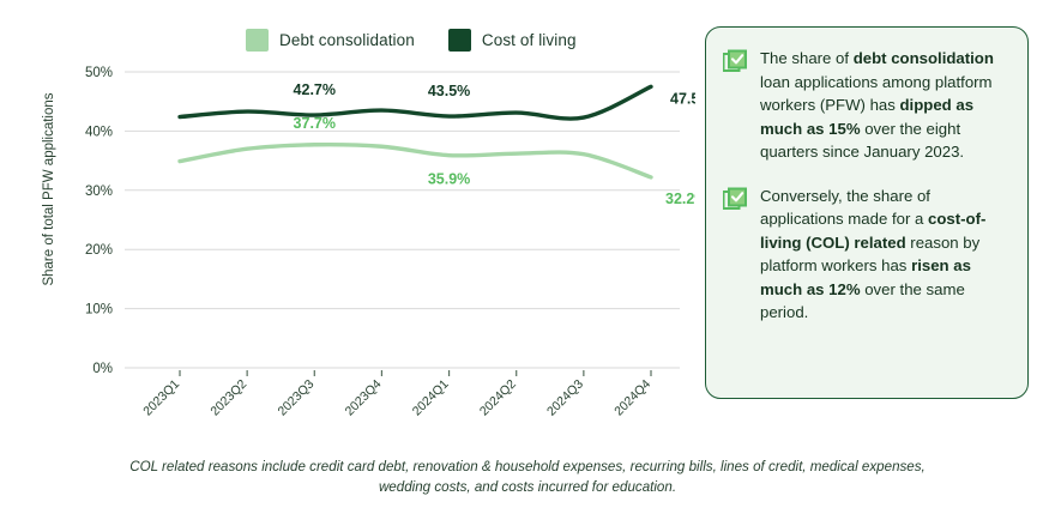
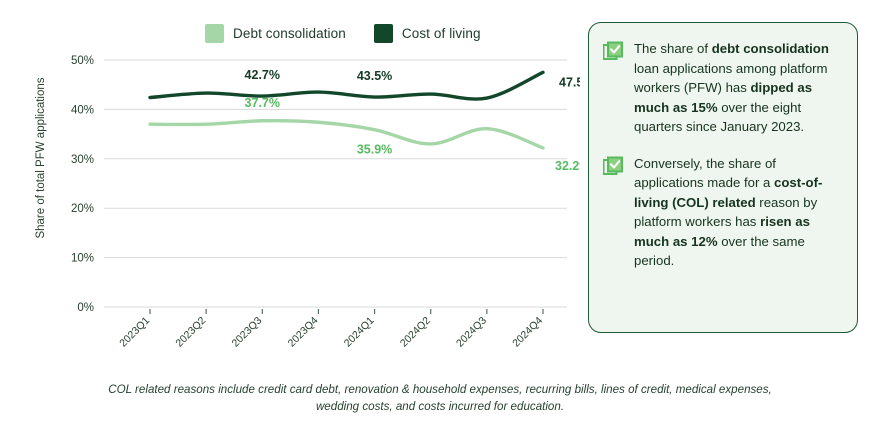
Debt consolidation/2023Q1: 35% -> 37%
Debt consolidation/2024Q2: 36% -> 33%
